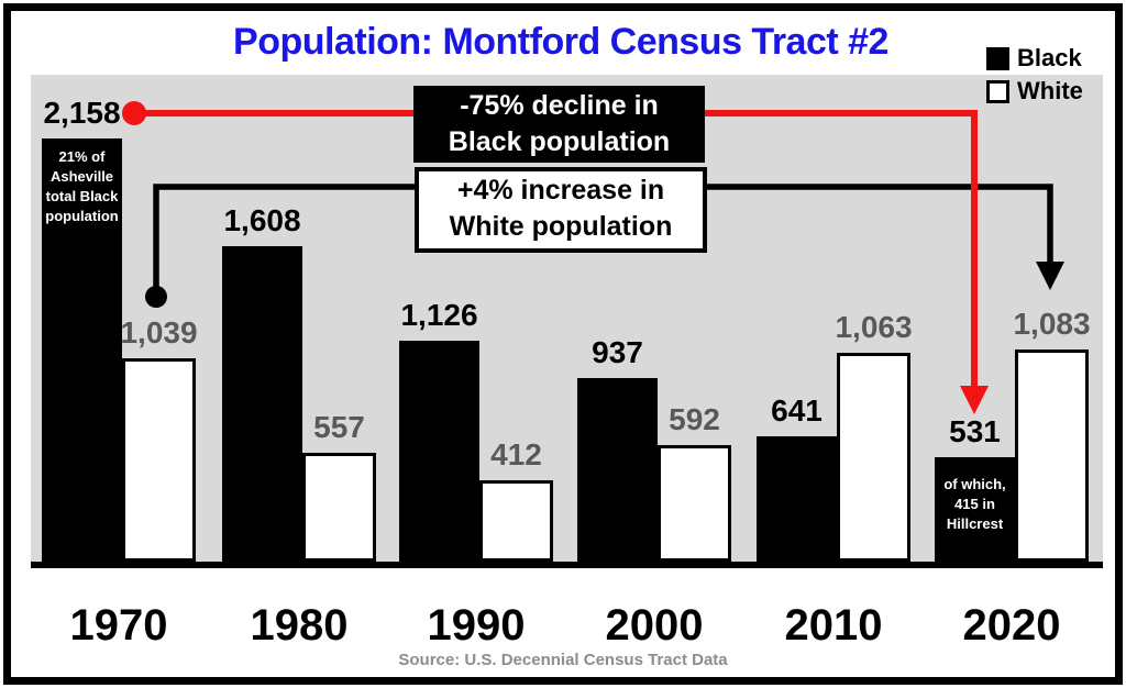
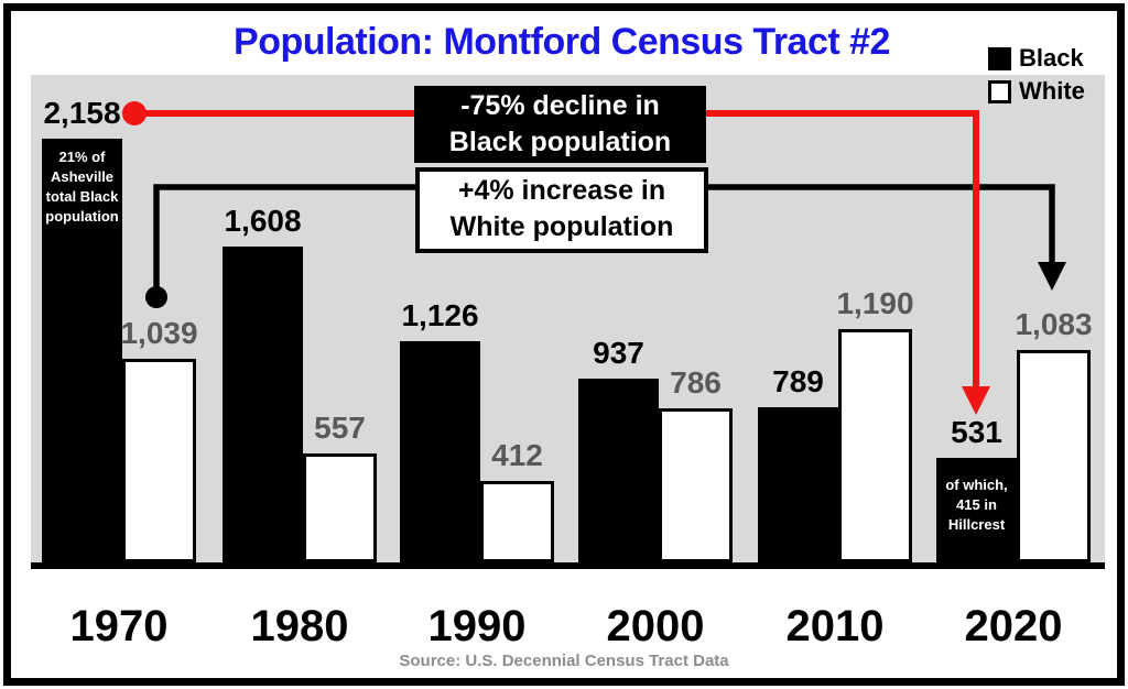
White/2000: 592 -> 786
Black/2010: 641 -> 789
White/2010: 1,063 -> 1,190
